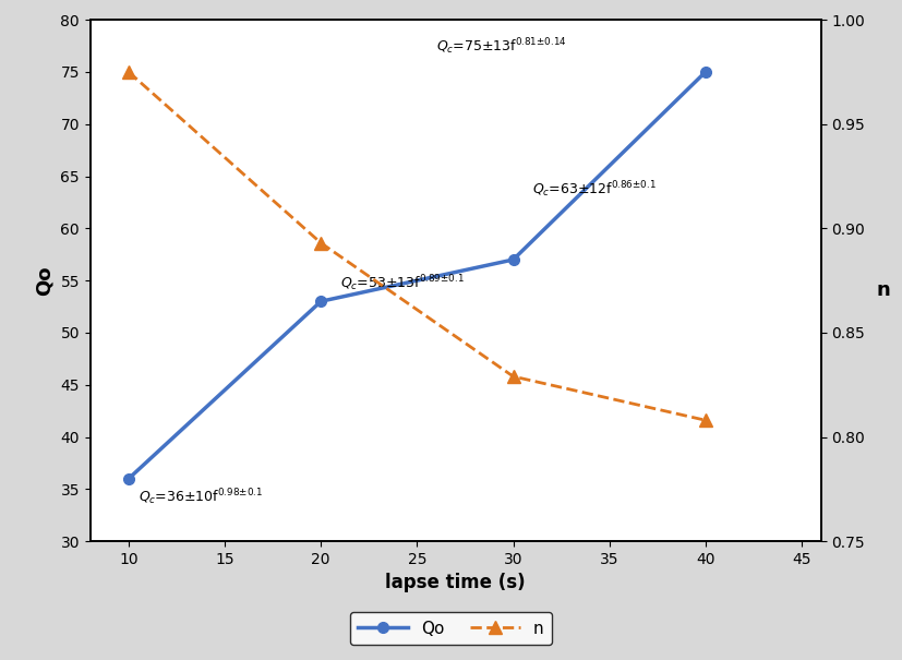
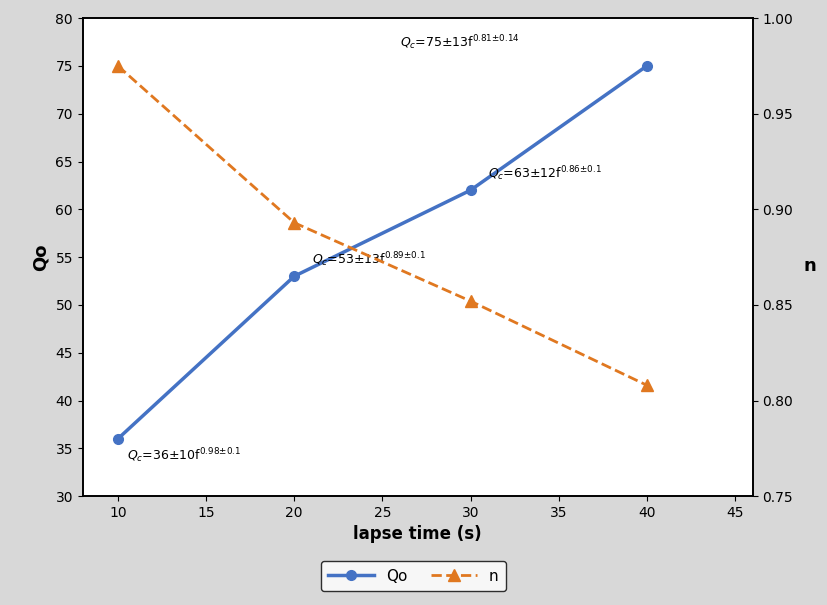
Qo/30: 57 -> 62
n/30: 0.829 -> 0.852
